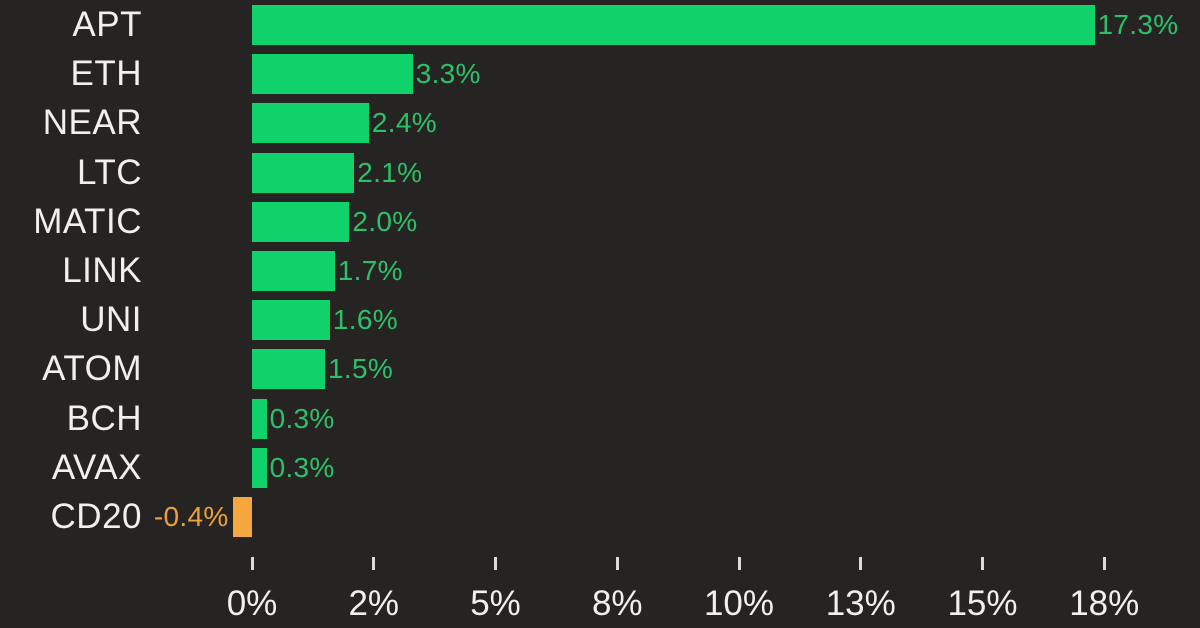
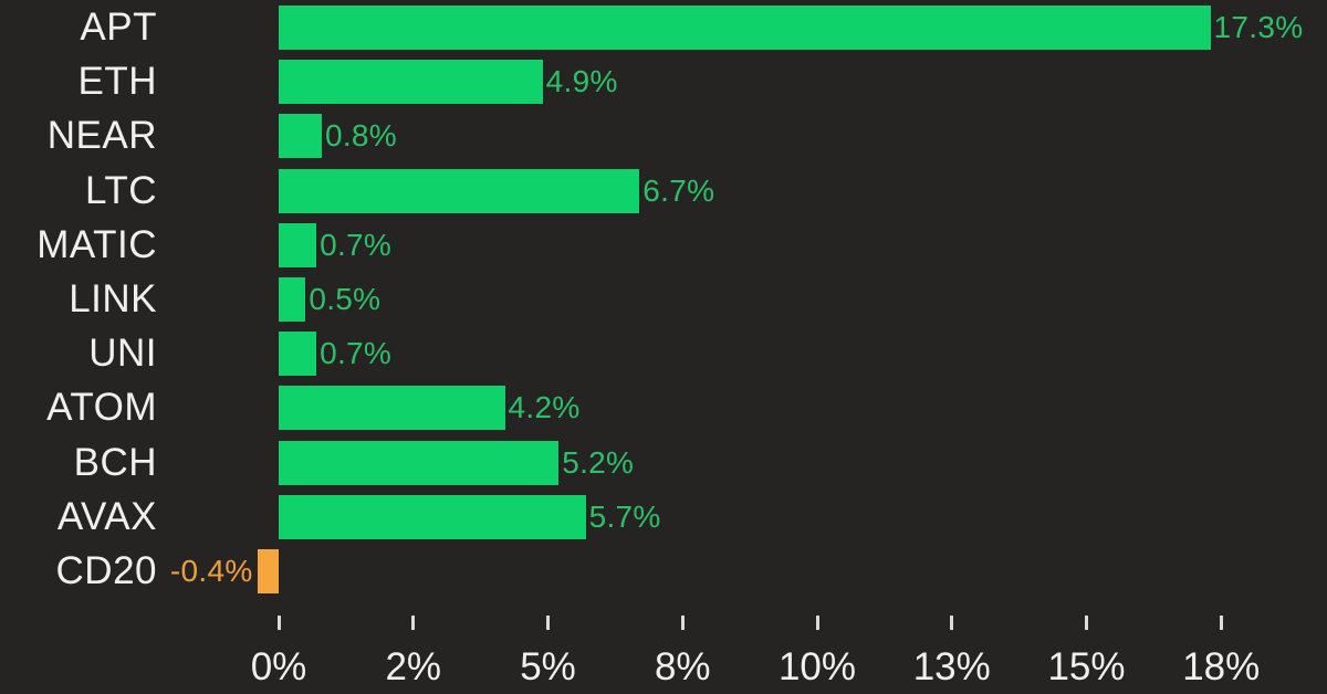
ETH: 3.3% -> 4.9%
NEAR: 2.4% -> 0.8%
LTC: 2.1% -> 6.7%
MATIC: 2.0% -> 0.7%
LINK: 1.7% -> 0.5%
UNI: 1.6% -> 0.7%
ATOM: 1.5% -> 4.2%
BCH: 0.3% -> 5.2%
AVAX: 0.3% -> 5.7%
